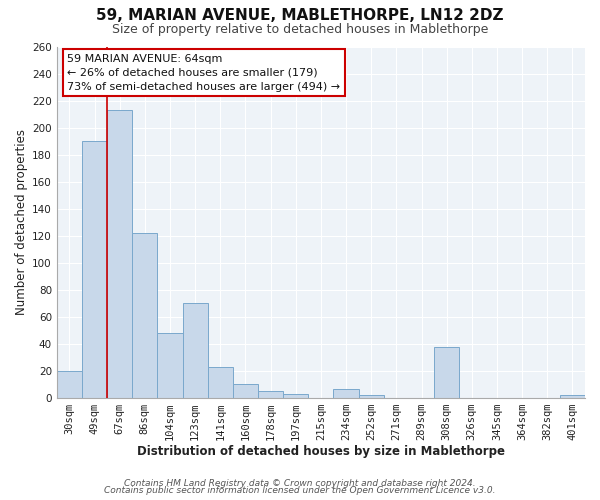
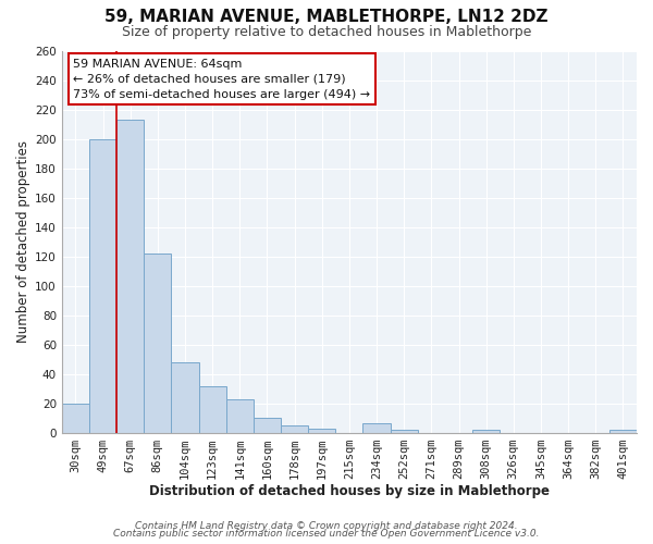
49sqm: 190 -> 200
123sqm: 70 -> 32
308sqm: 38 -> 2
